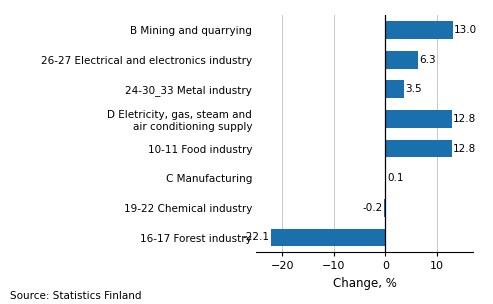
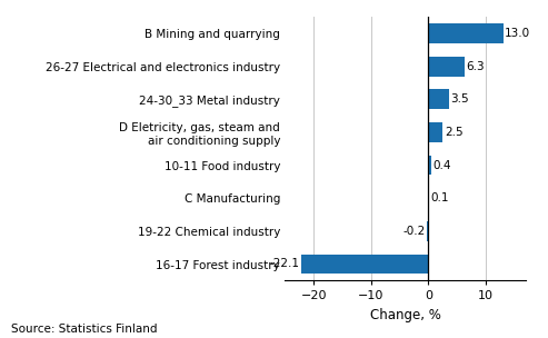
D Eletricity, gas, steam and air conditioning supply: 12.8 -> 2.5
10-11 Food industry: 12.8 -> 0.4
